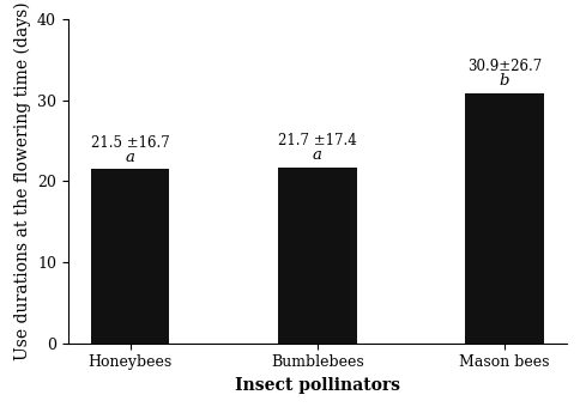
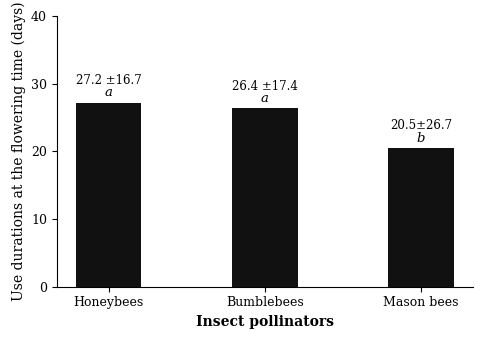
Honeybees: 21.5 -> 27.2
Bumblebees: 21.7 -> 26.4
Mason bees: 30.9 -> 20.5
